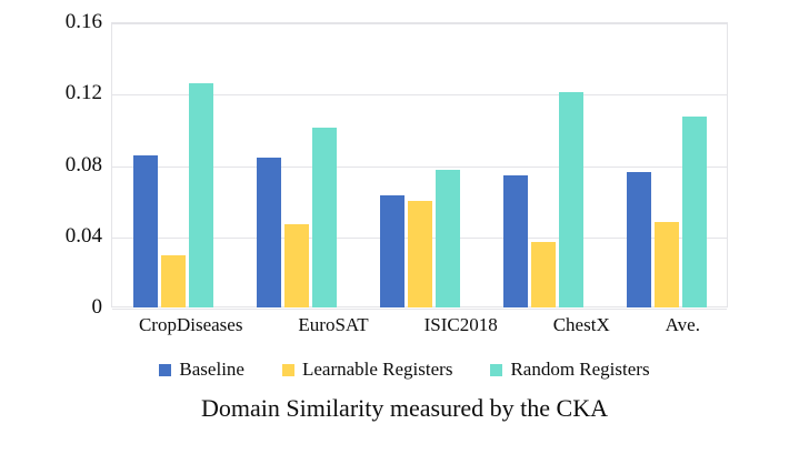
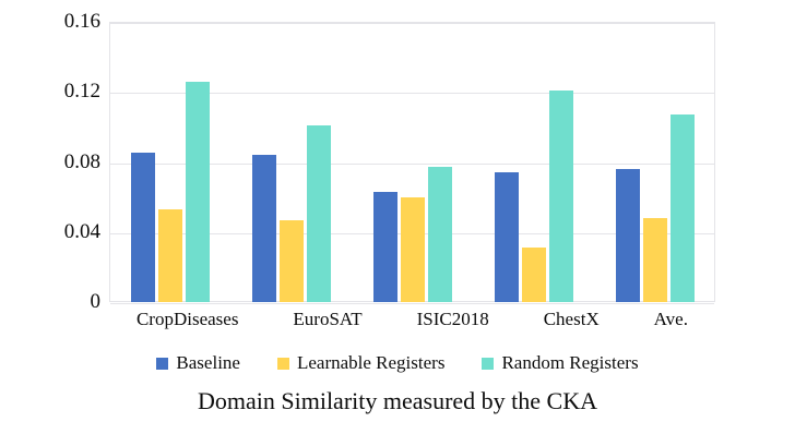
Learnable Registers/CropDiseases: 0.029 -> 0.053
Learnable Registers/ChestX: 0.037 -> 0.031
